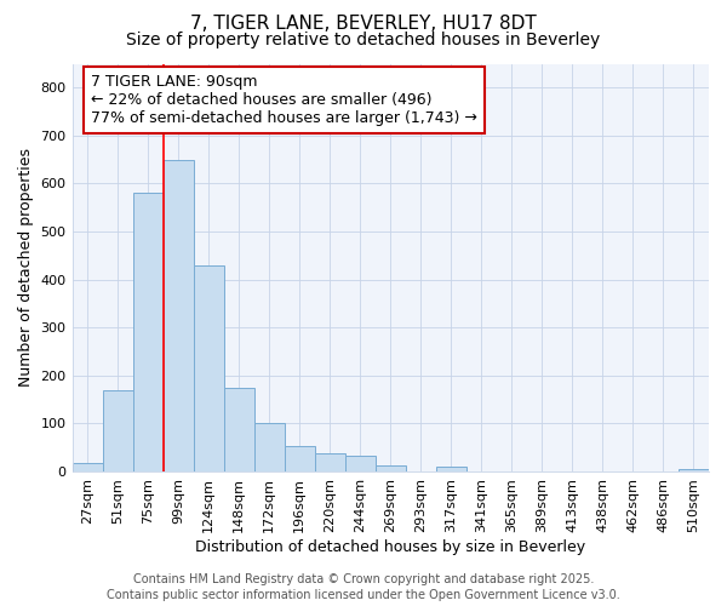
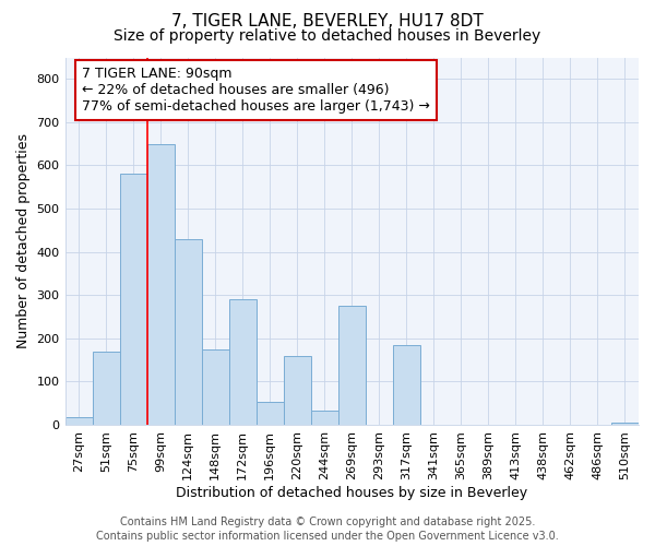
172sqm: 101 -> 290
220sqm: 38 -> 160
269sqm: 12 -> 275
317sqm: 10 -> 185
